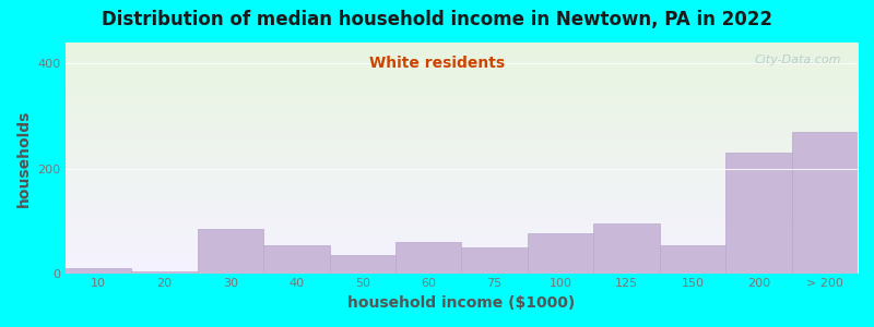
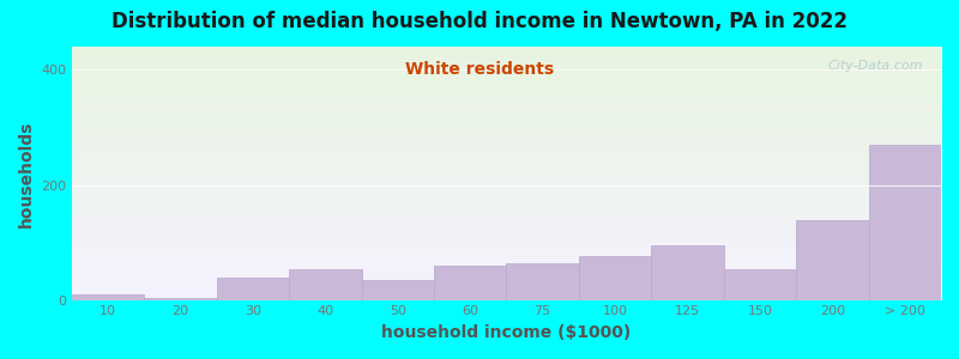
30: 85 -> 40
75: 50 -> 65
200: 230 -> 140
